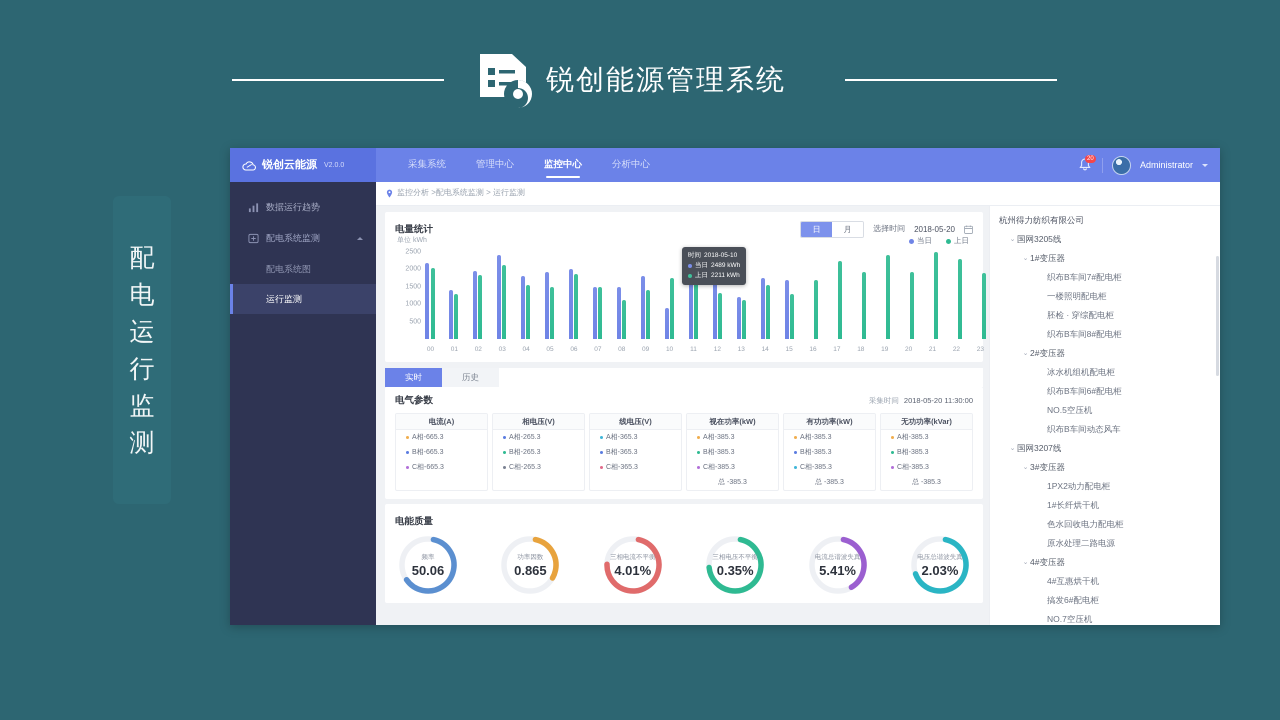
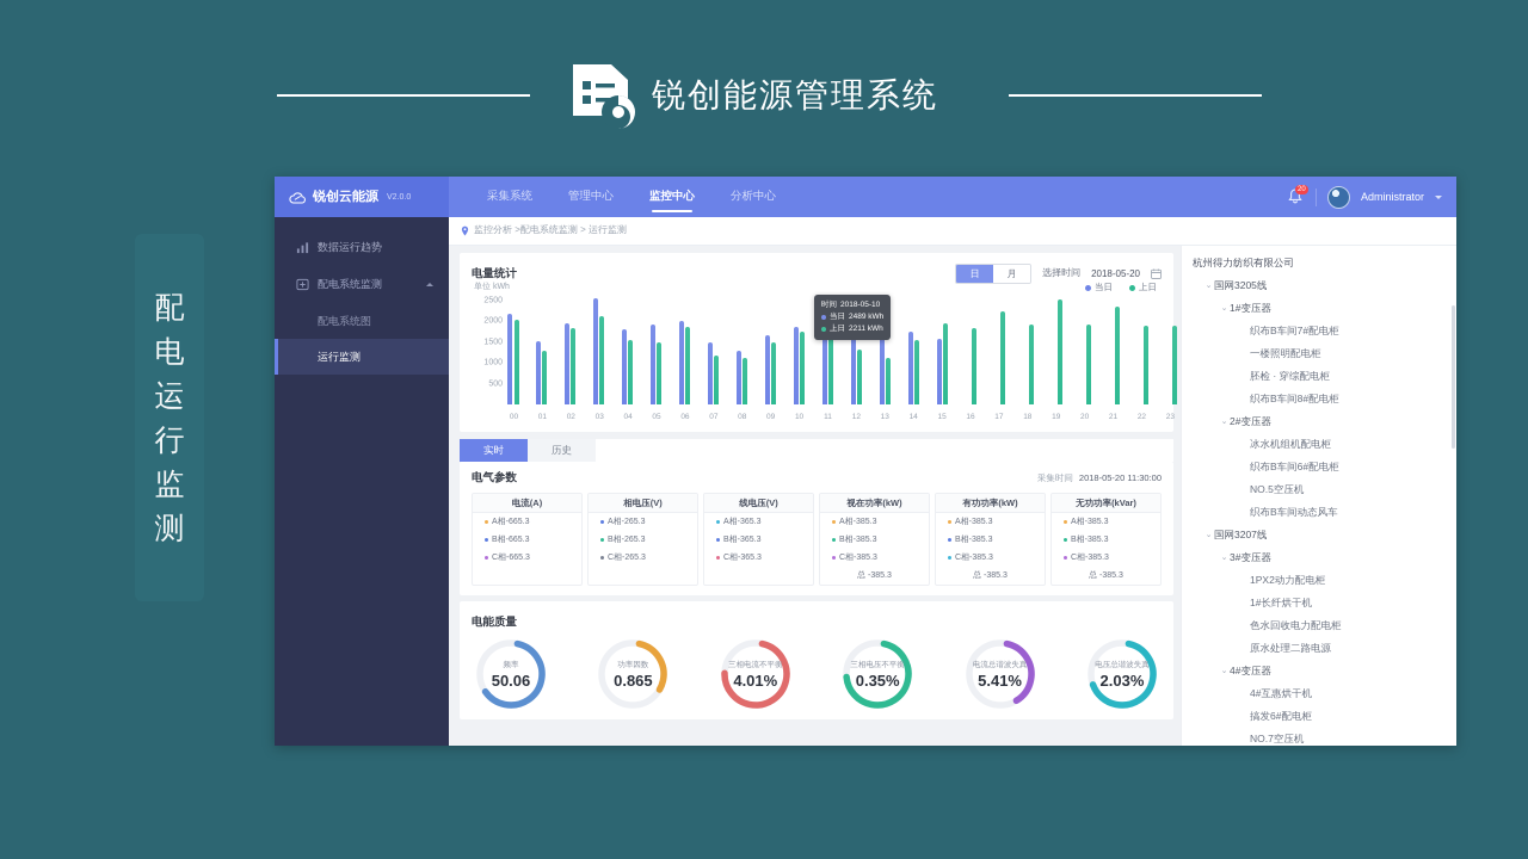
当日/01: 1400 -> 1500
当日/03: 2400 -> 2600
上日/07: 1500 -> 1200
当日/08: 1500 -> 1300
当日/09: 1800 -> 1700
上日/09: 1400 -> 1500
当日/10: 900 -> 1900
当日/13: 1200 -> 1900
当日/15: 1700 -> 1600
上日/15: 1300 -> 2000
上日/16: 1700 -> 1800
上日/19: 2400 -> 2500
上日/21: 2500 -> 2400
上日/22: 2300 -> 1900
